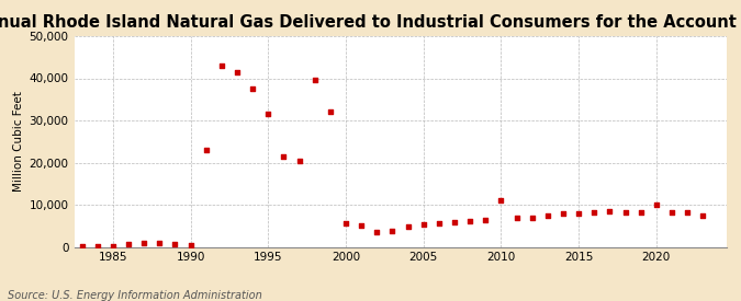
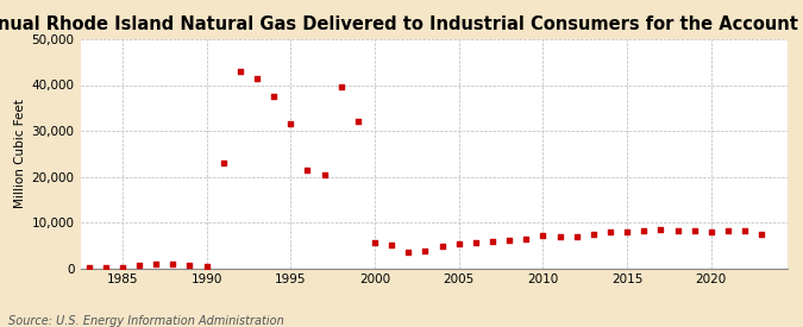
2010: 11,000 -> 7,200
2020: 10,000 -> 7,900
